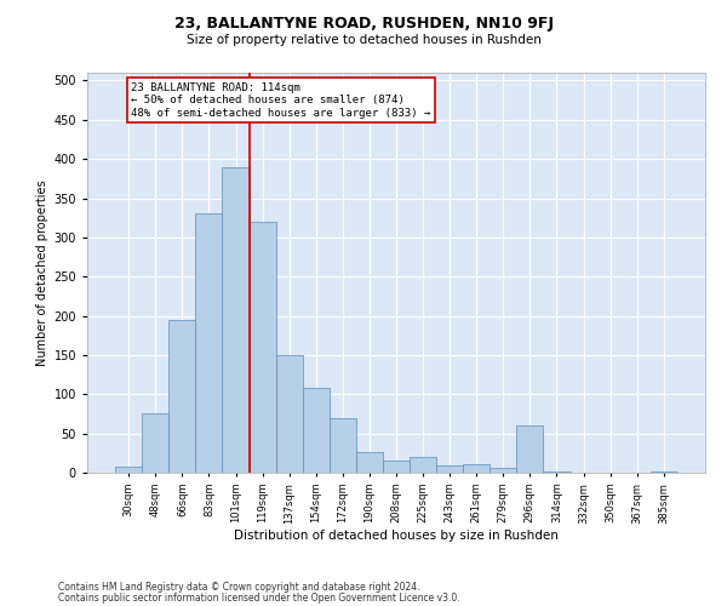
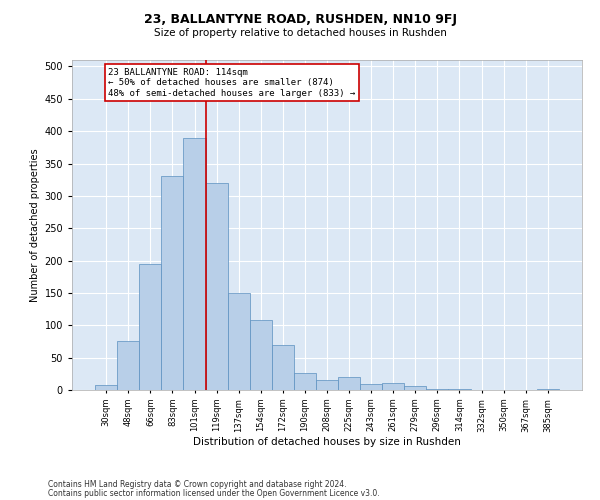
296sqm: 60 -> 2
